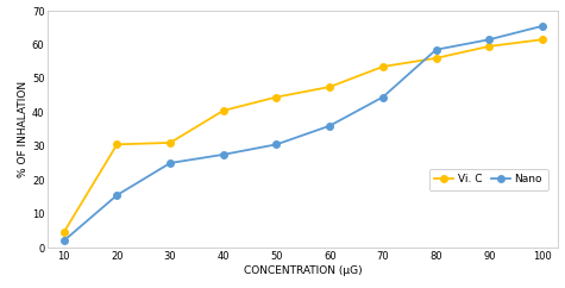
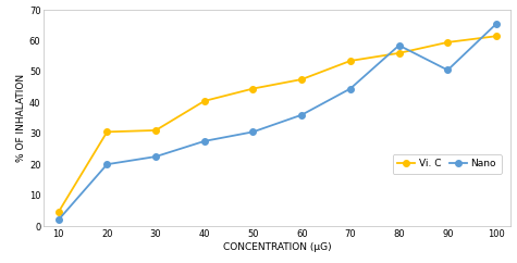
Nano/20: 15.5 -> 20.0
Nano/30: 25.0 -> 22.5
Nano/90: 61.5 -> 50.5
